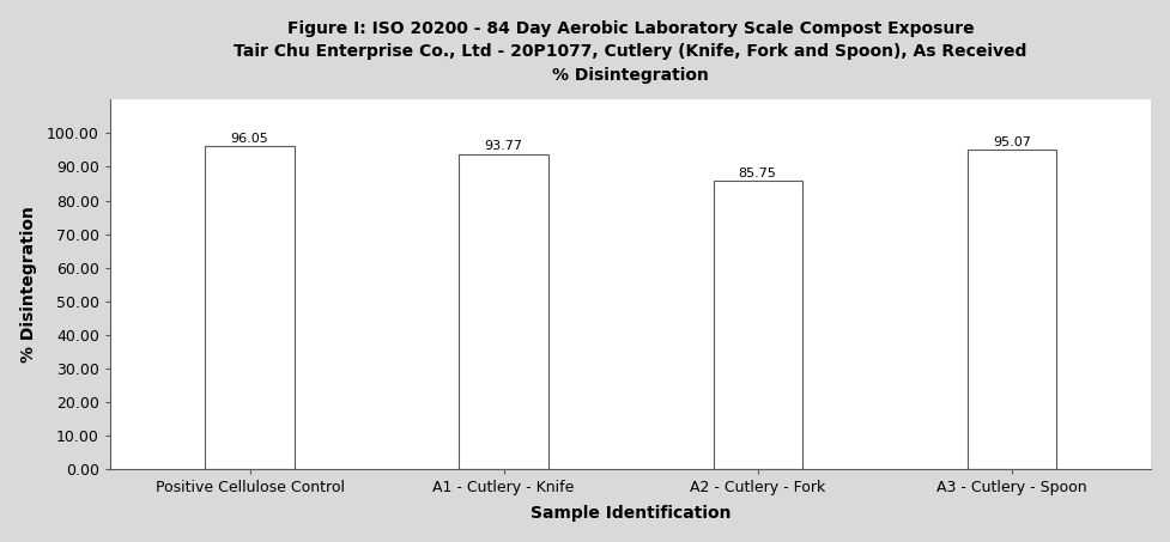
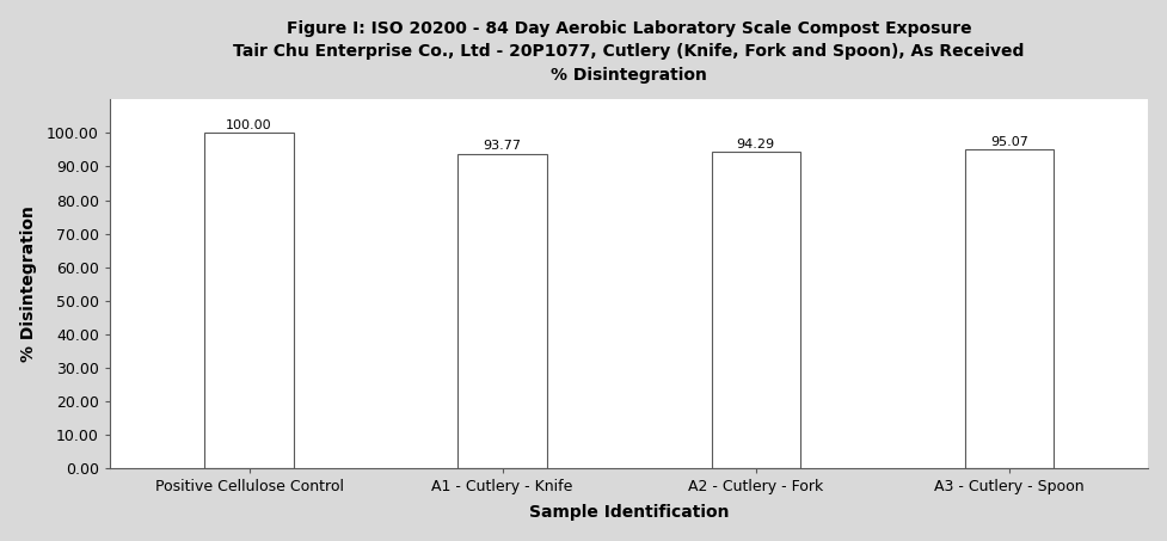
Positive Cellulose Control: 96.05 -> 100.00
A2 - Cutlery - Fork: 85.75 -> 94.29
